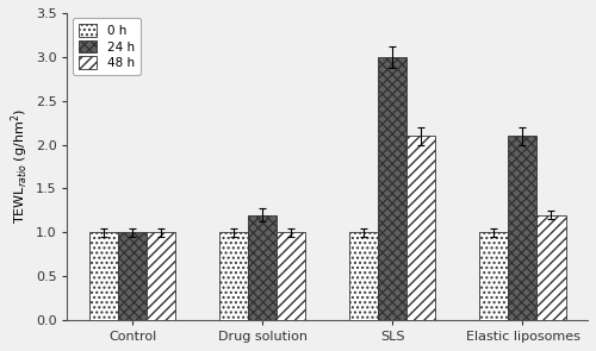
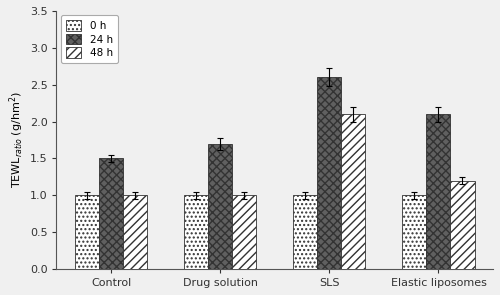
24 h/Control: 1.0 -> 1.5
24 h/Drug solution: 1.2 -> 1.7
24 h/SLS: 3.0 -> 2.6
